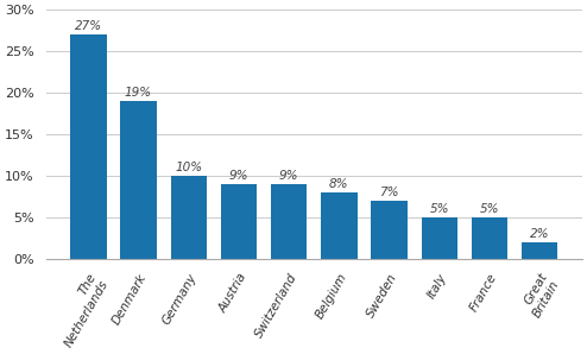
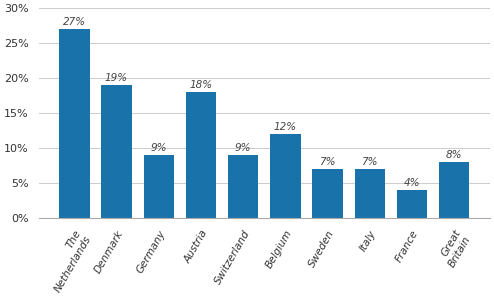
Germany: 10% -> 9%
Austria: 9% -> 18%
Belgium: 8% -> 12%
Italy: 5% -> 7%
France: 5% -> 4%
Great Britain: 2% -> 8%
